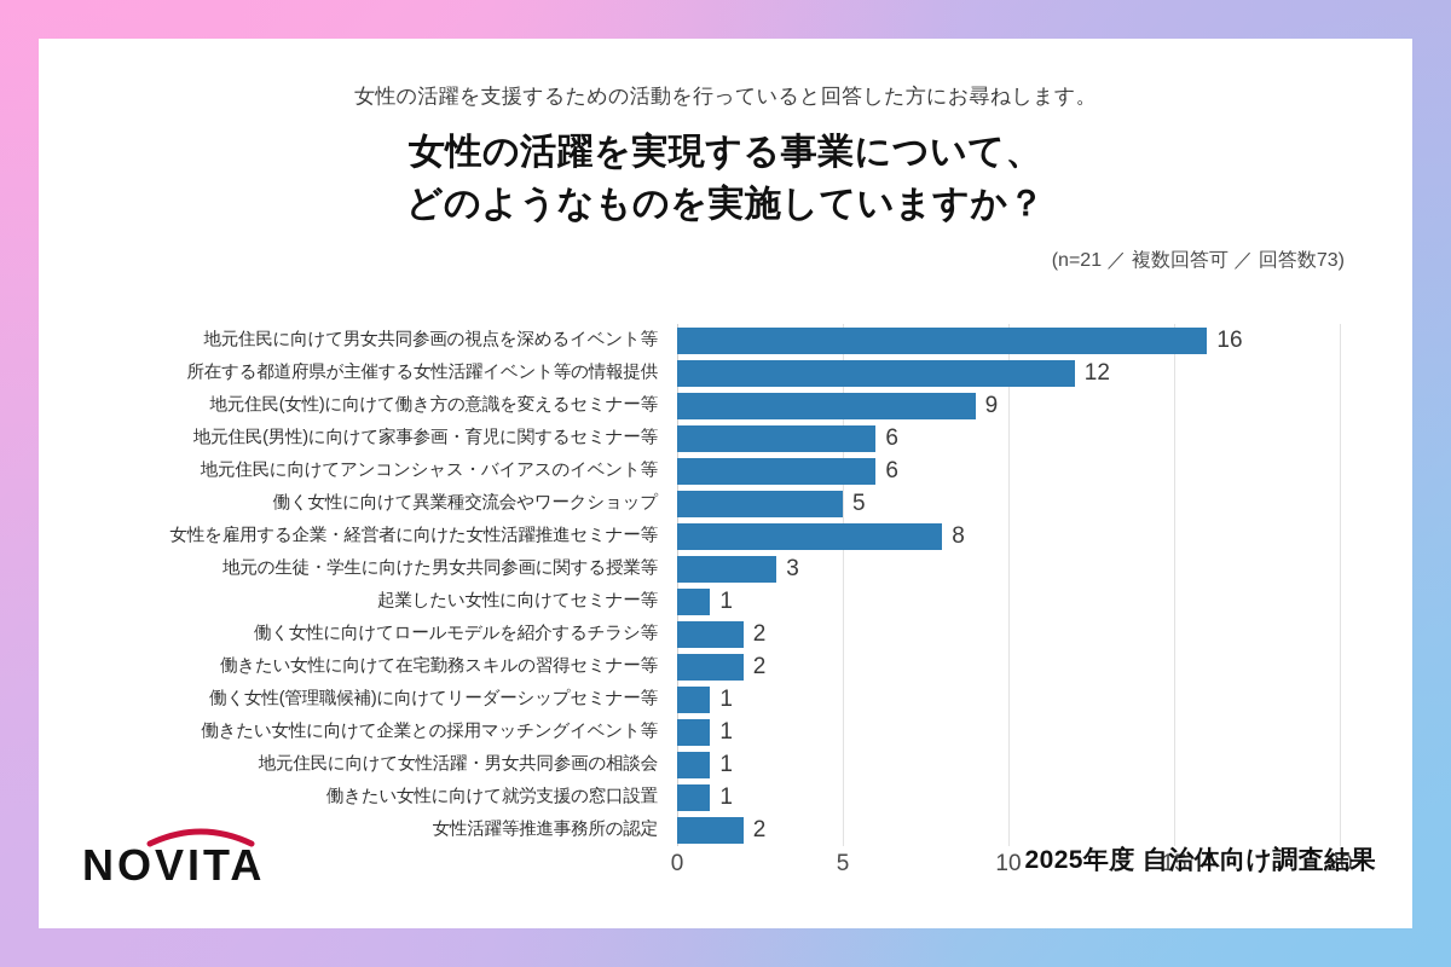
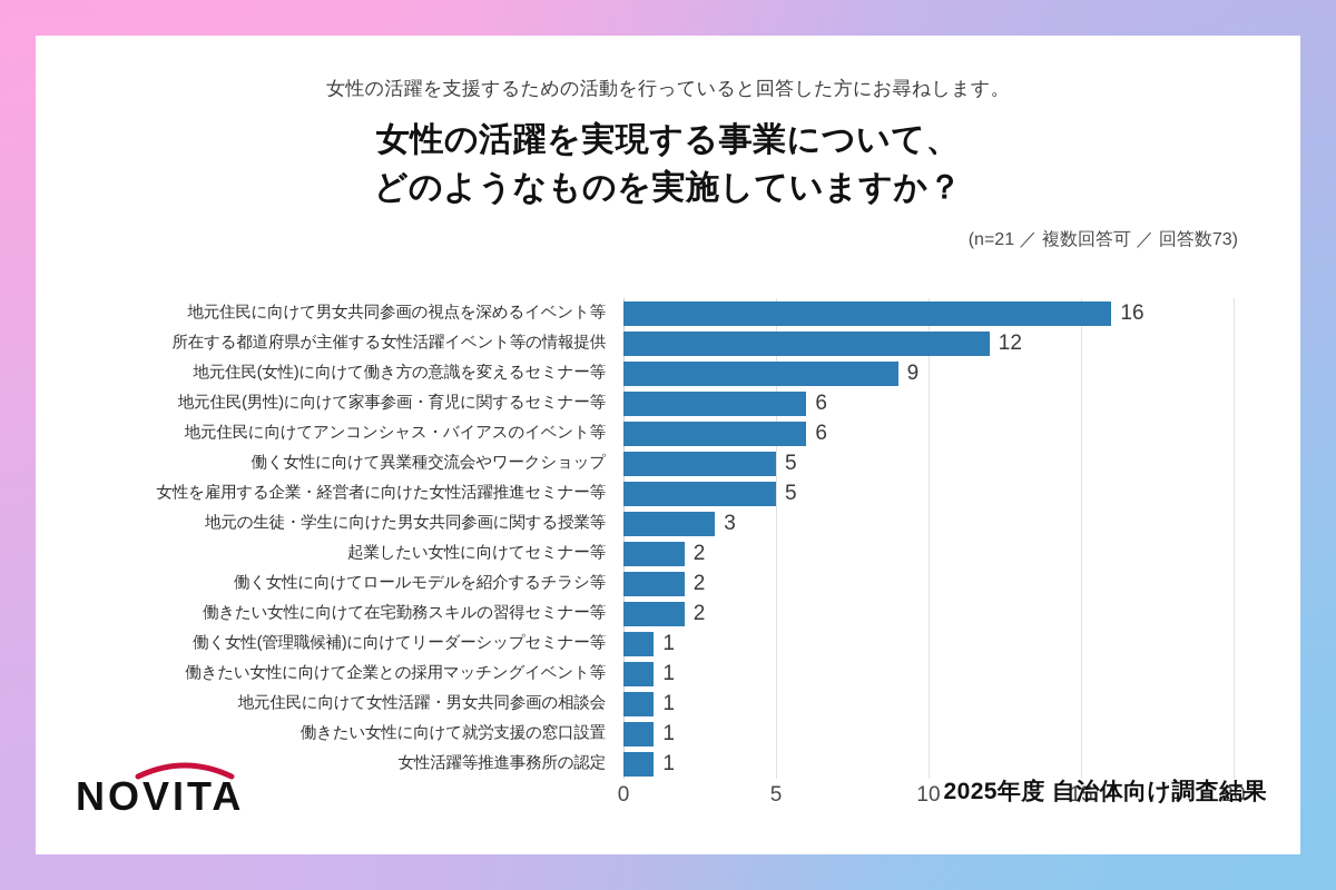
女性を雇用する企業・経営者に向けた女性活躍推進セミナー等: 8 -> 5
起業したい女性に向けてセミナー等: 1 -> 2
女性活躍等推進事務所の認定: 2 -> 1
